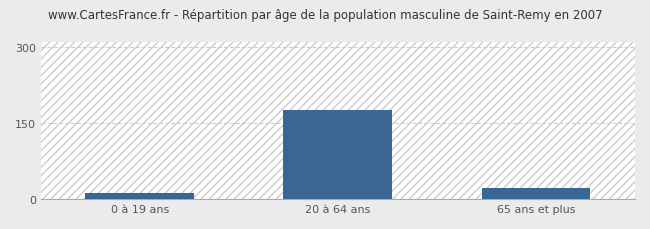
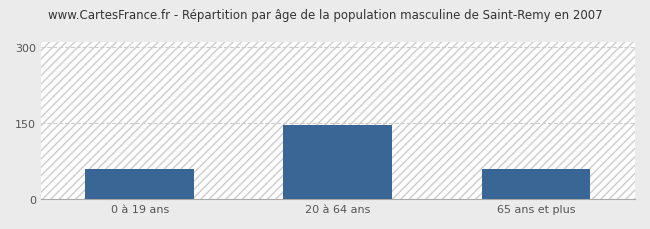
0 à 19 ans: 13 -> 60
20 à 64 ans: 175 -> 146
65 ans et plus: 22 -> 60
